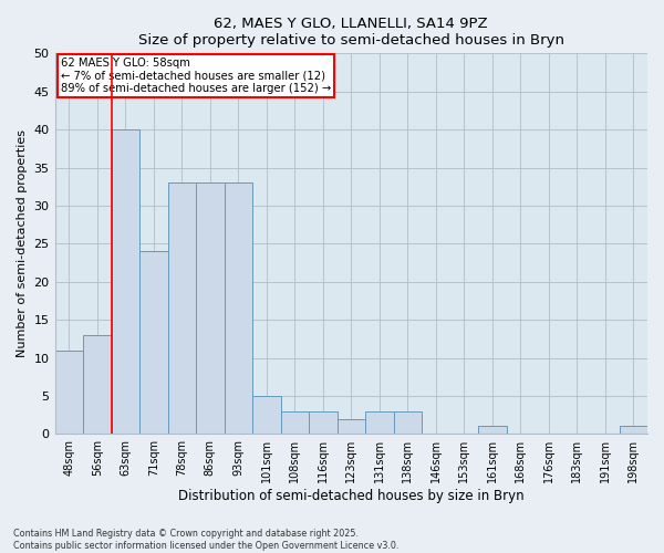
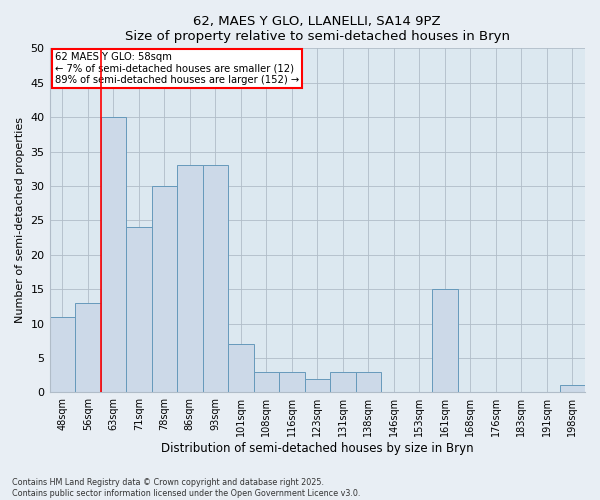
78sqm: 33 -> 30
101sqm: 5 -> 7
161sqm: 1 -> 15
